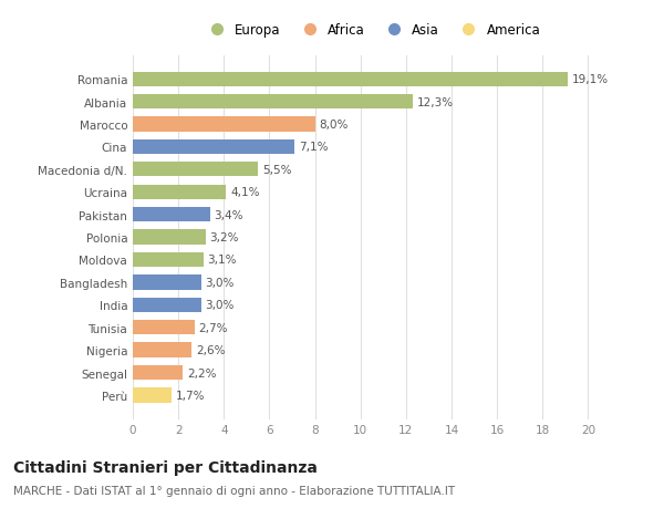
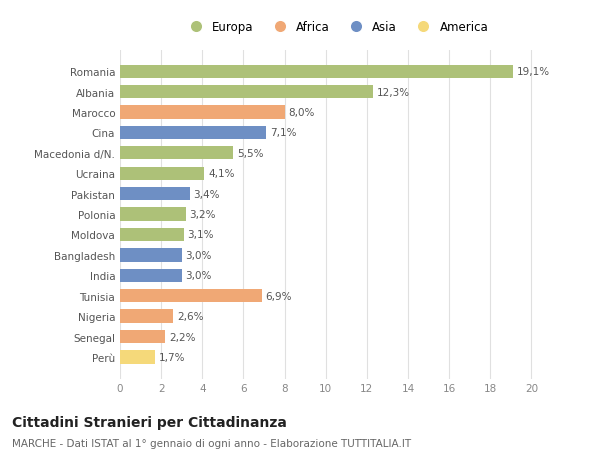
Tunisia: 2,7% -> 6,9%
